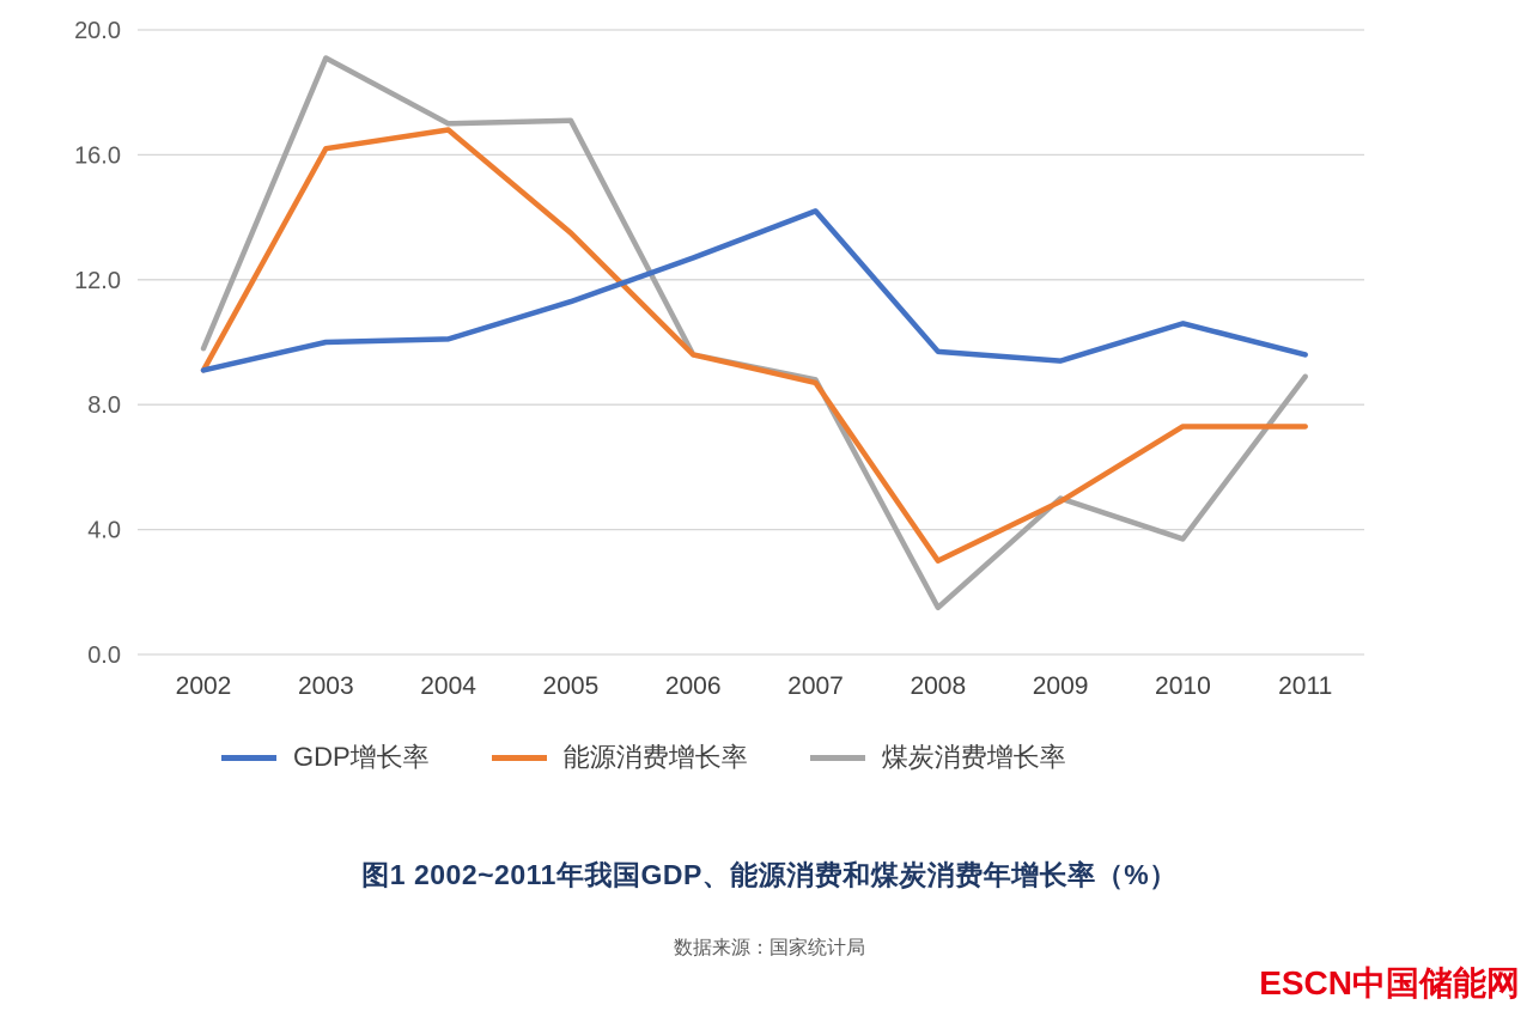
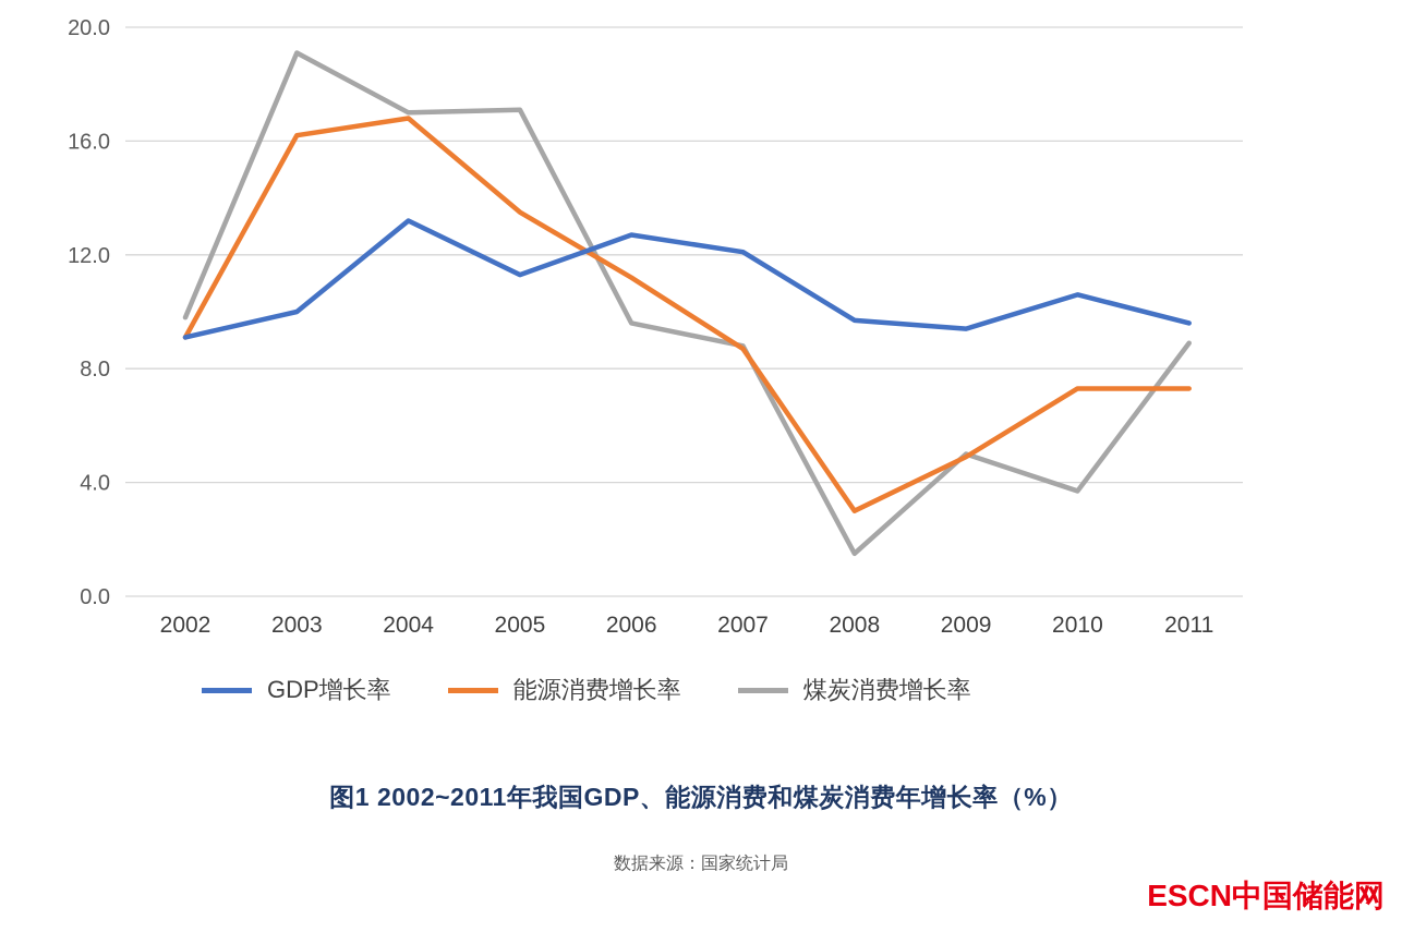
GDP增长率/2004: 10.1 -> 13.2
能源消费增长率/2006: 9.6 -> 11.2
GDP增长率/2007: 14.2 -> 12.1
